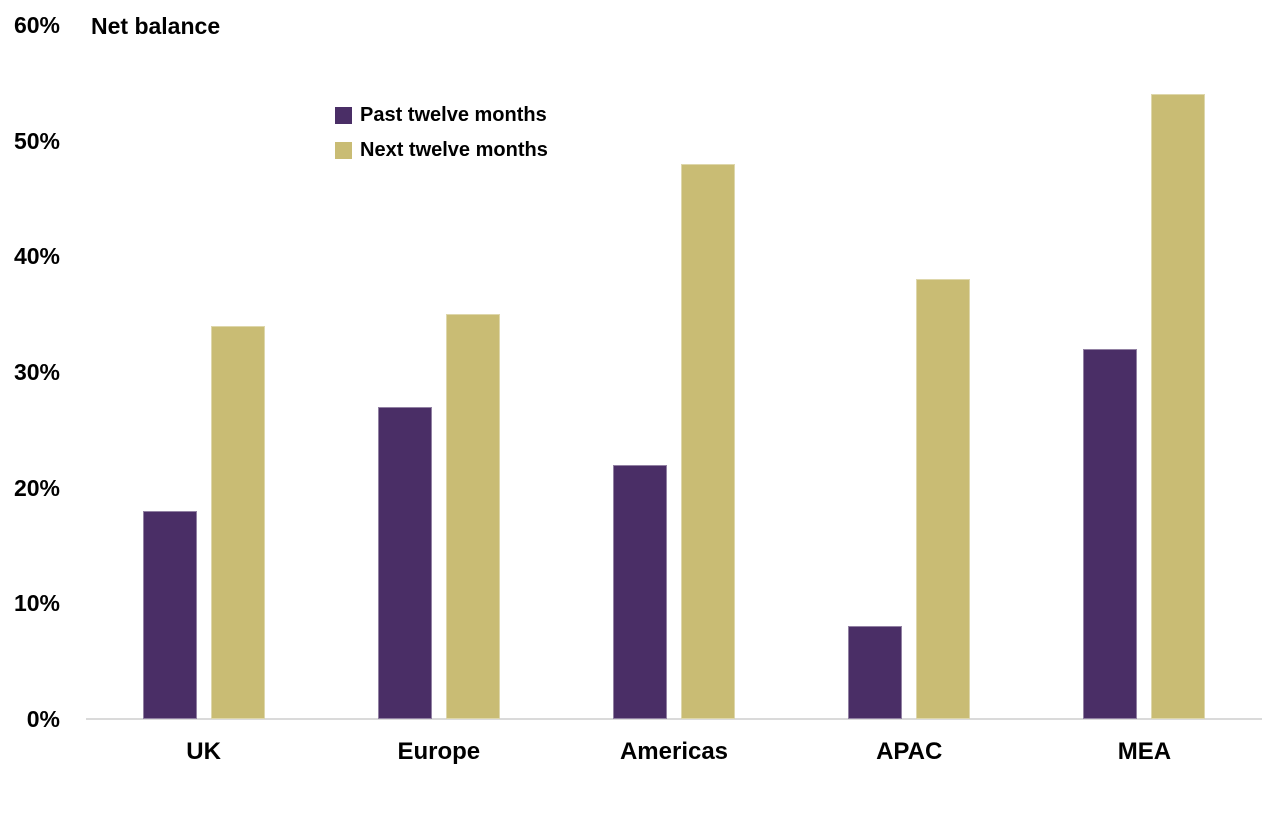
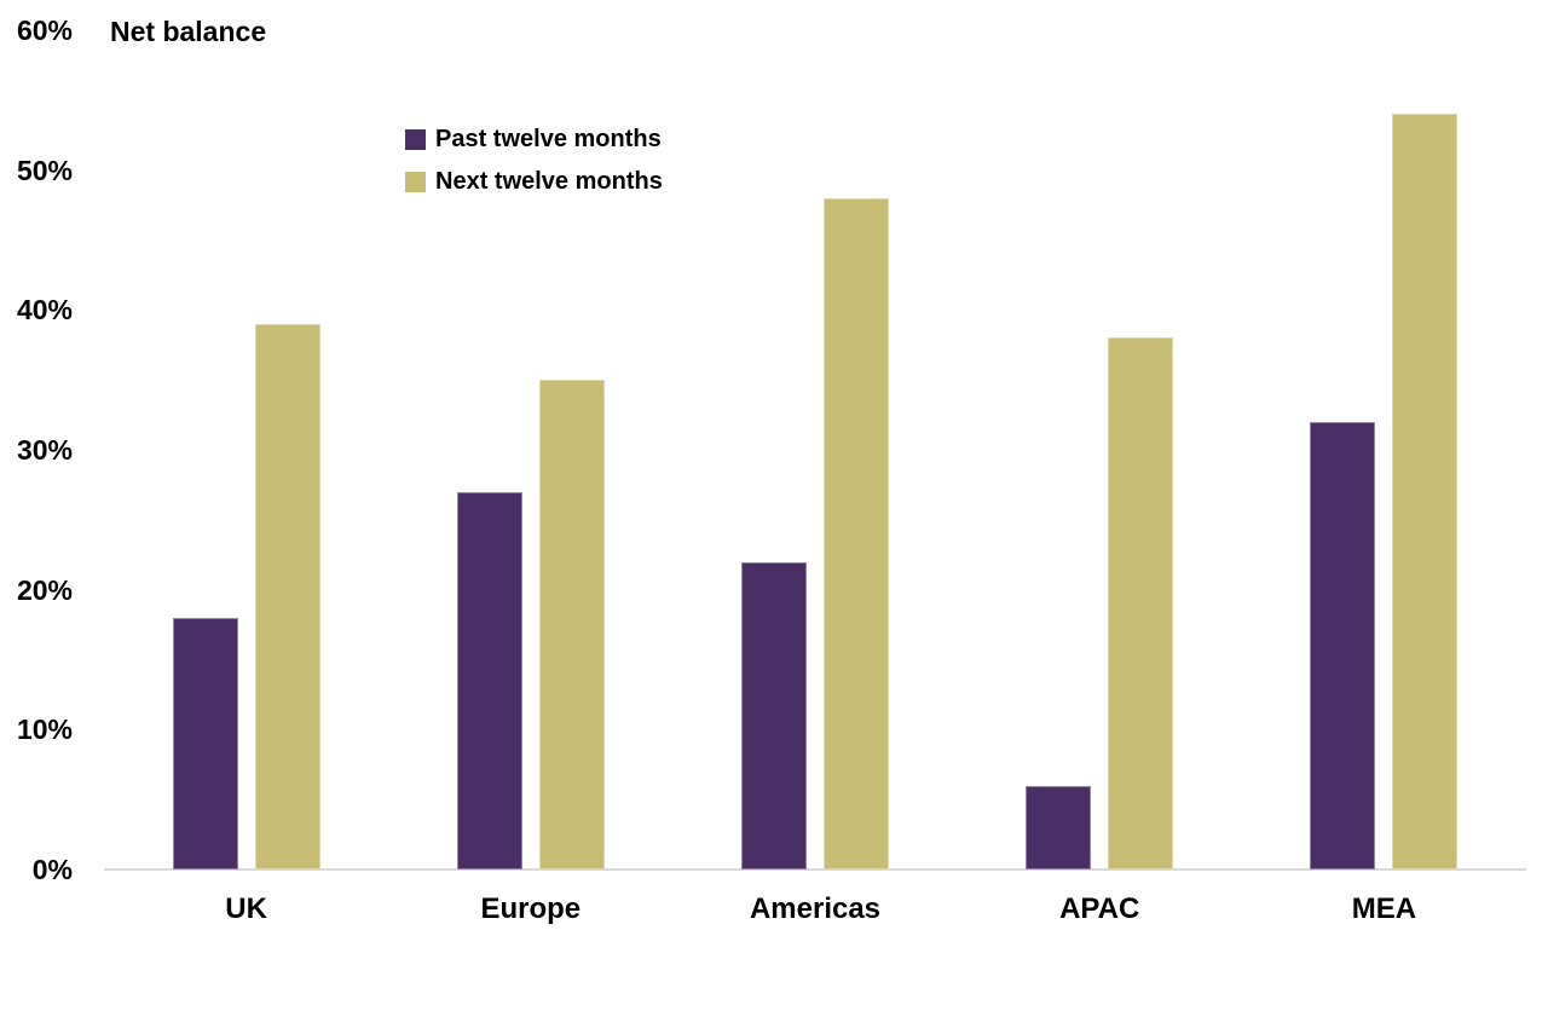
Next twelve months/UK: 34% -> 39%
Past twelve months/APAC: 8% -> 6%
